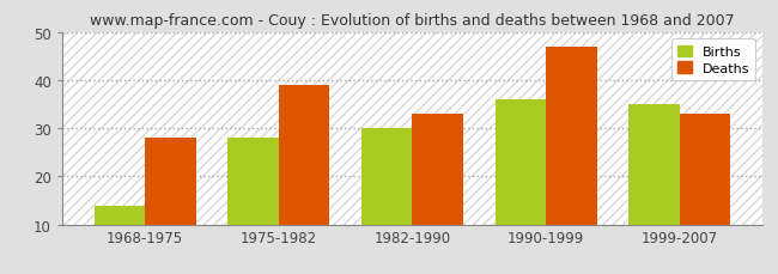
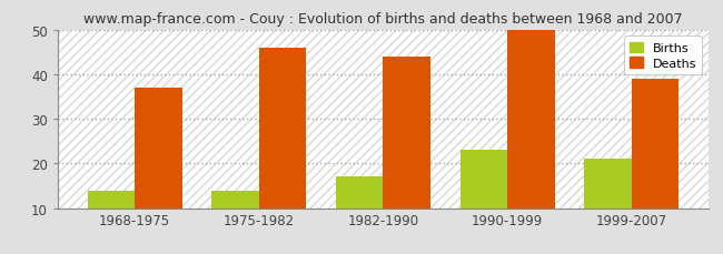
Deaths/1968-1975: 28 -> 37
Births/1975-1982: 28 -> 14
Deaths/1975-1982: 39 -> 46
Births/1982-1990: 30 -> 17
Deaths/1982-1990: 33 -> 44
Births/1990-1999: 36 -> 23
Deaths/1990-1999: 47 -> 50
Births/1999-2007: 35 -> 21
Deaths/1999-2007: 33 -> 39
